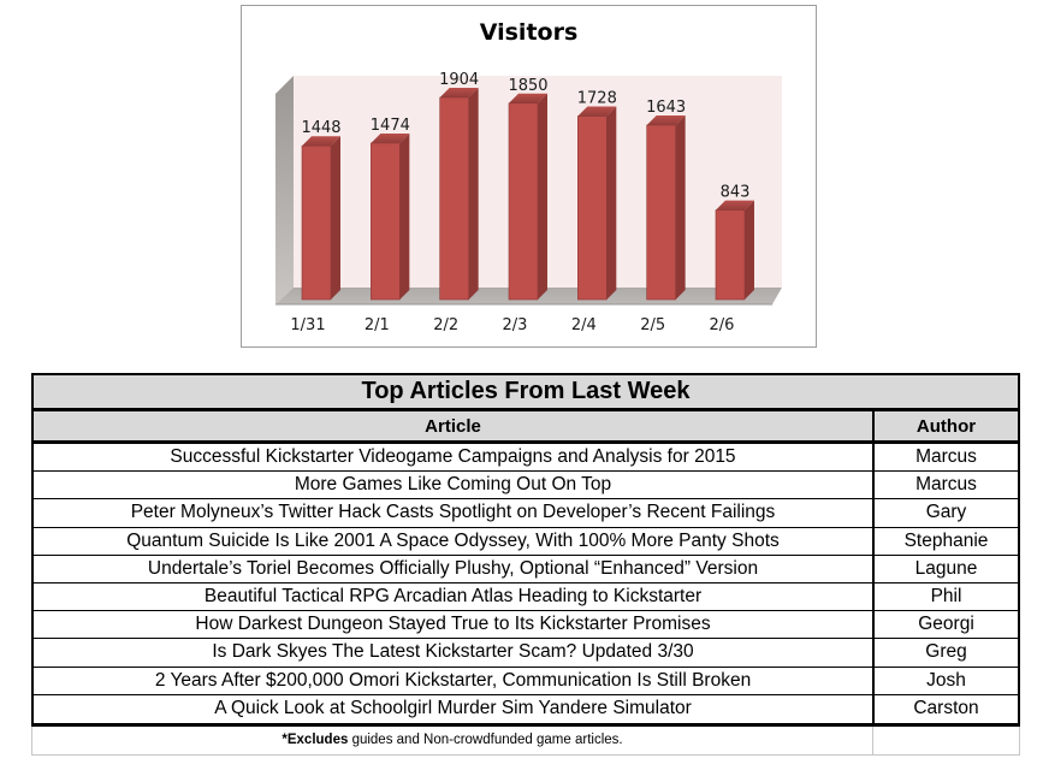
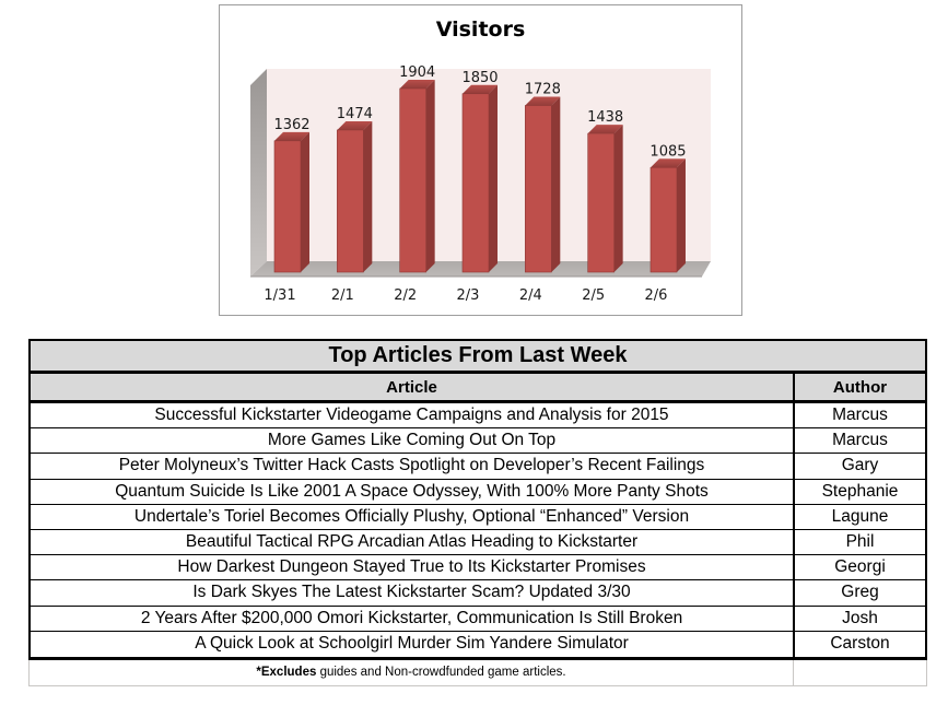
1/31: 1448 -> 1362
2/5: 1643 -> 1438
2/6: 843 -> 1085
